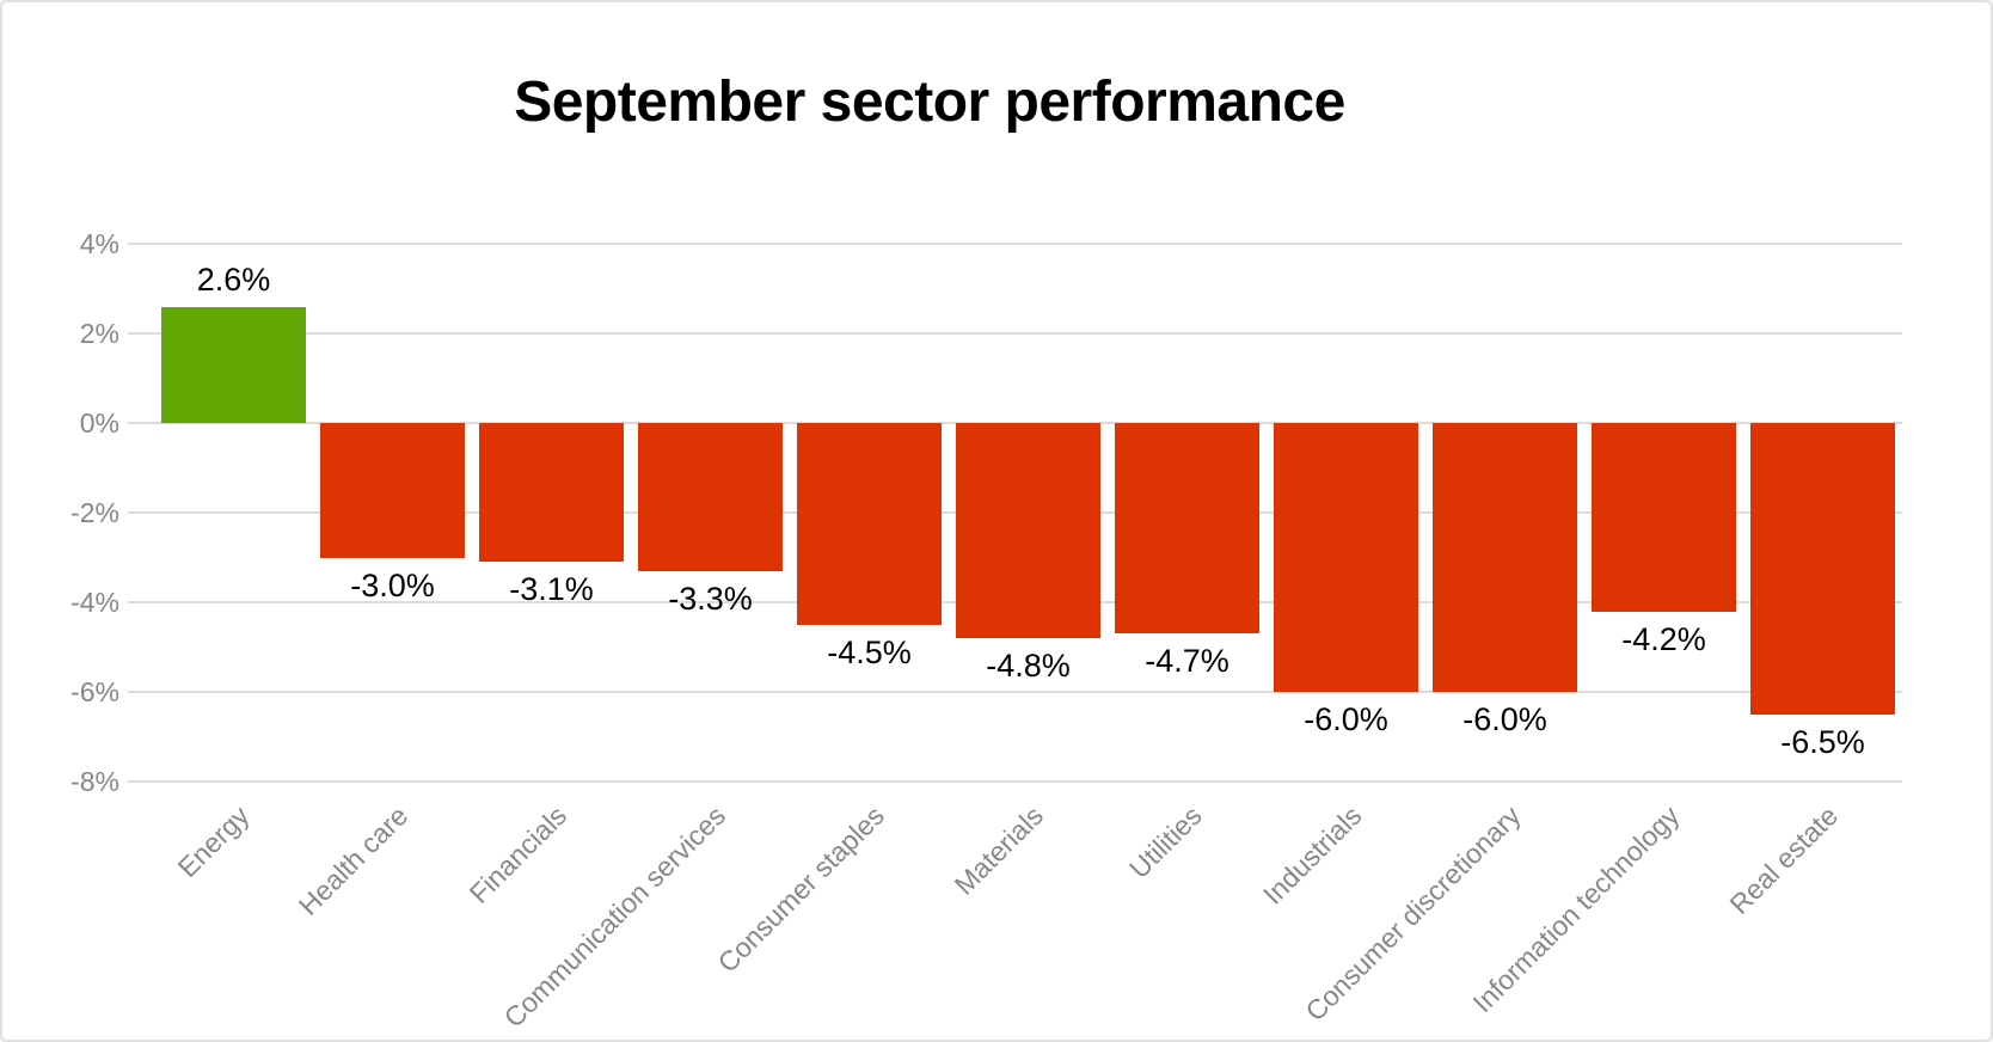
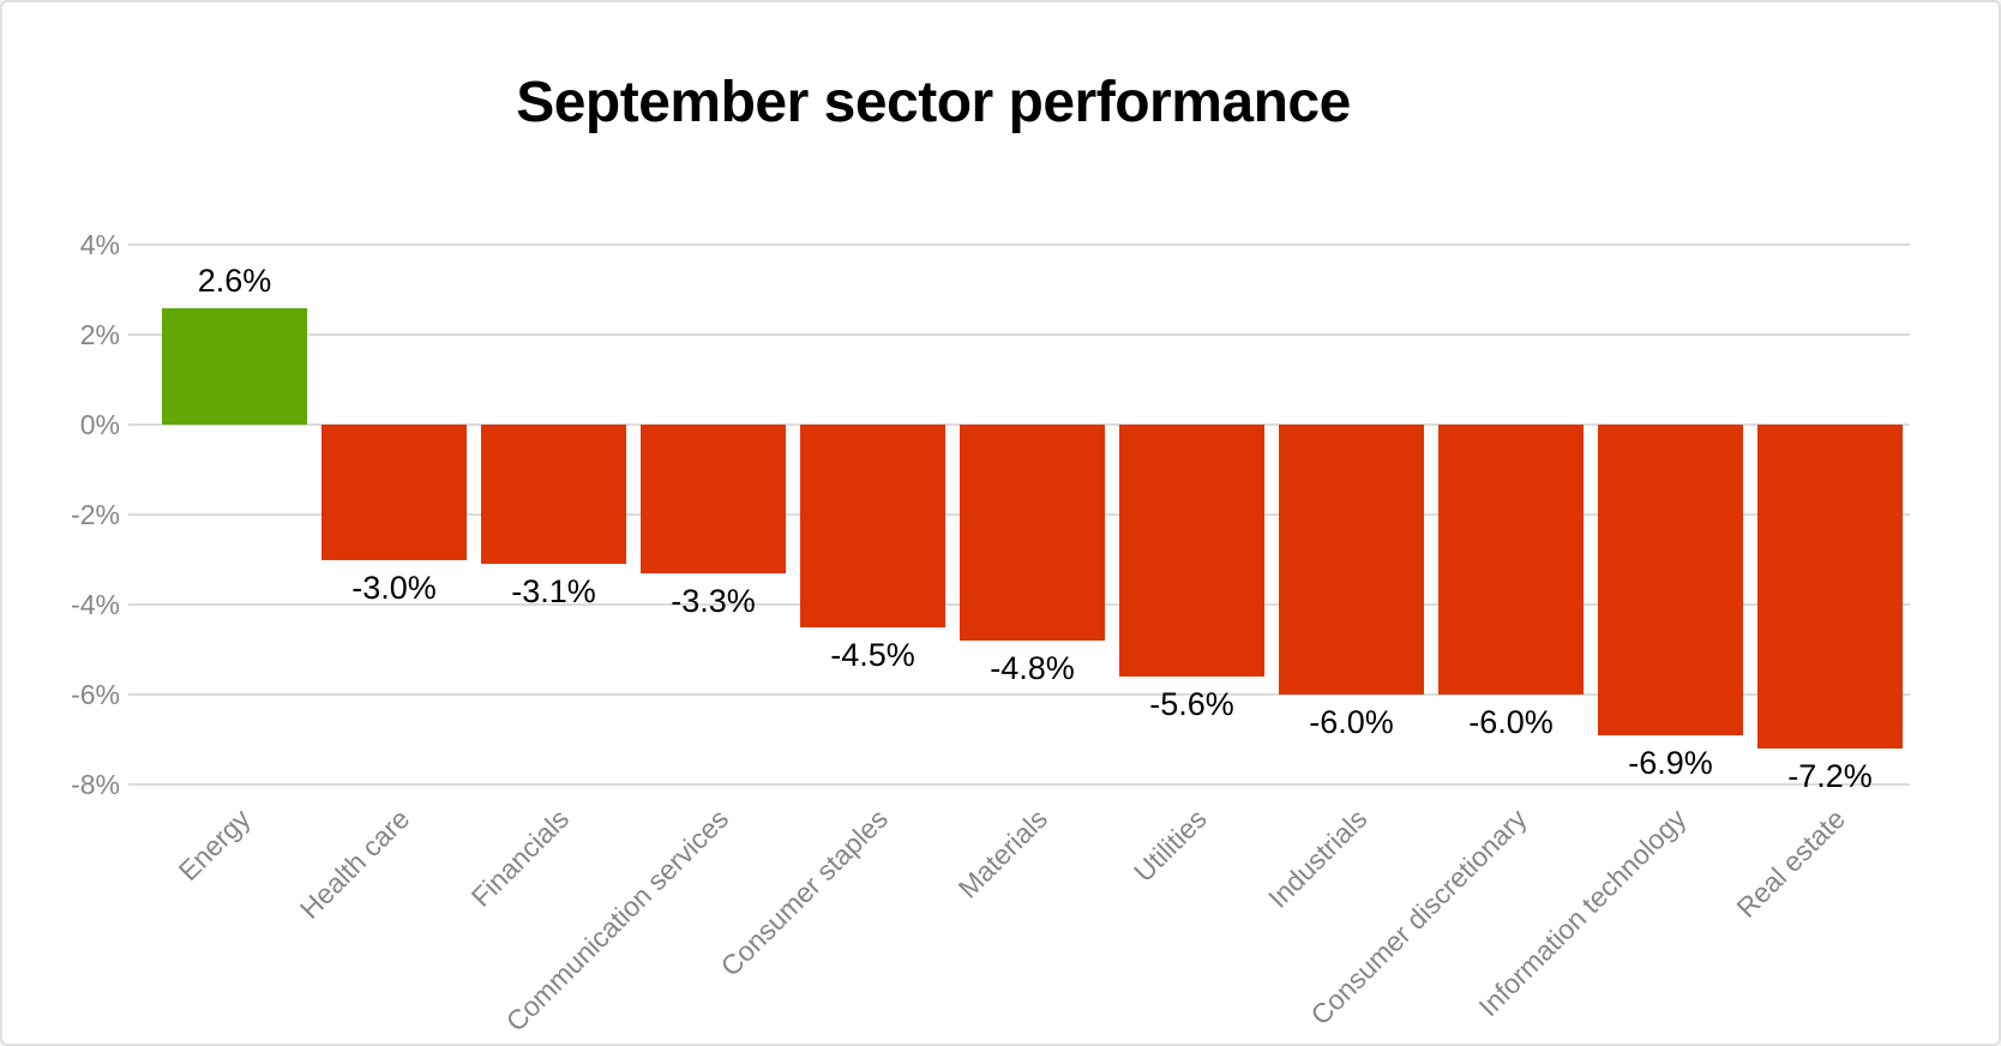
Utilities: -4.7% -> -5.6%
Information technology: -4.2% -> -6.9%
Real estate: -6.5% -> -7.2%
